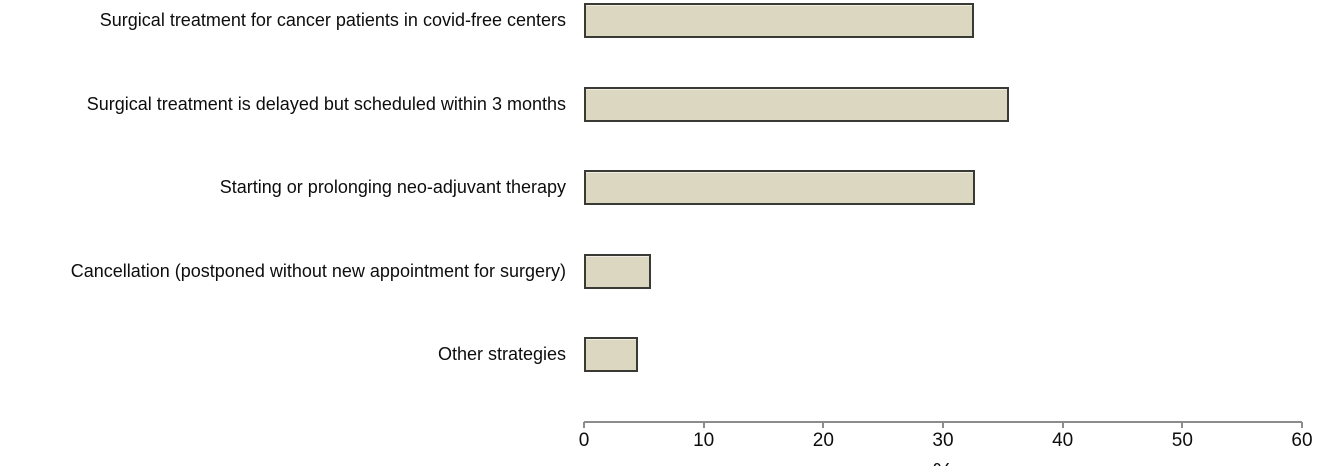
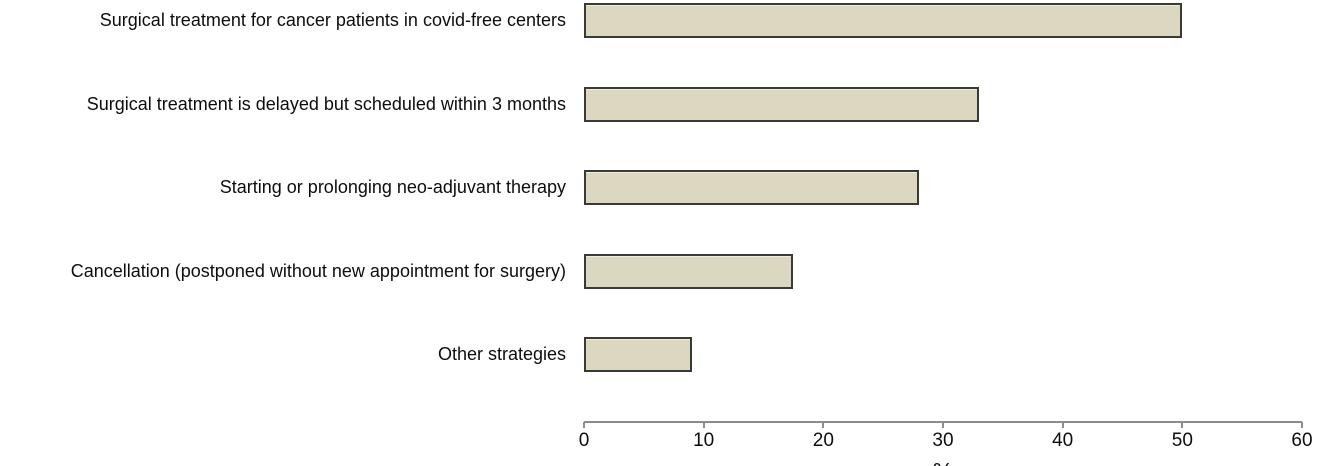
Surgical treatment for cancer patients in covid-free centers: 32.6 -> 50.0
Surgical treatment is delayed but scheduled within 3 months: 35.5 -> 33.0
Starting or prolonging neo-adjuvant therapy: 32.7 -> 28.0
Cancellation (postponed without new appointment for surgery): 5.6 -> 17.5
Other strategies: 4.5 -> 9.0
